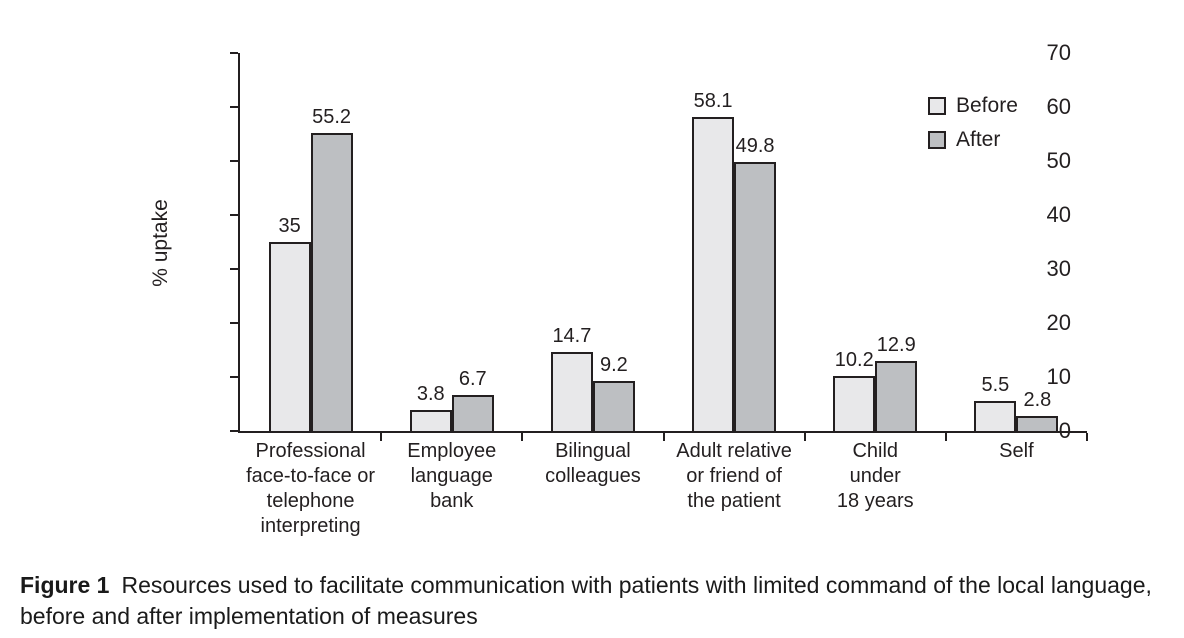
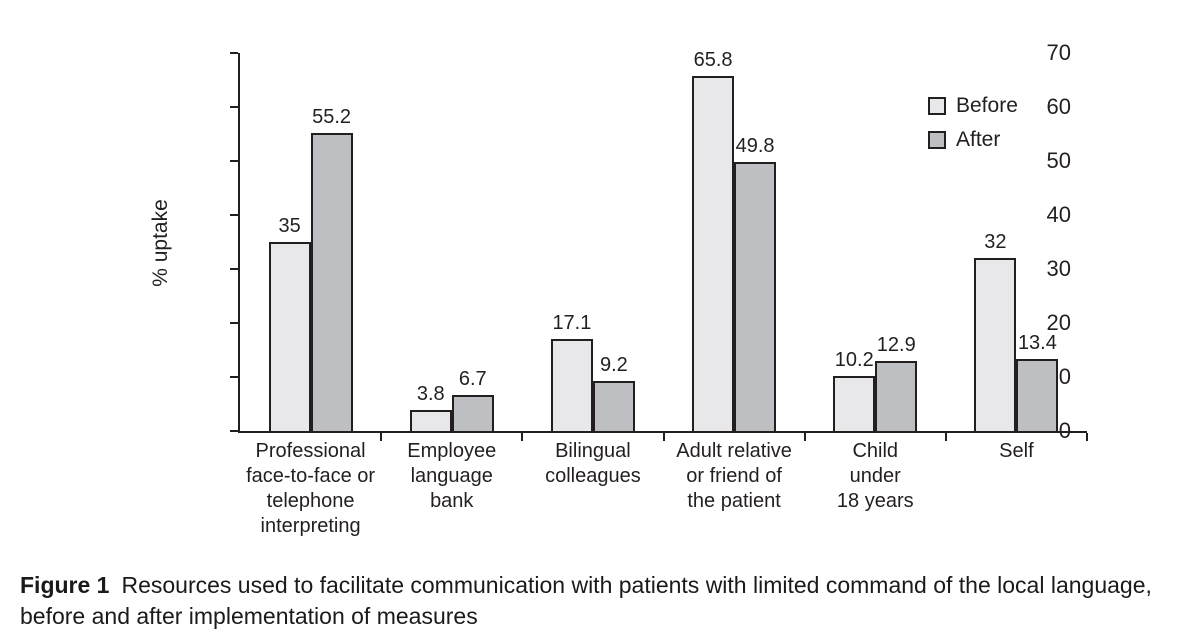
Before/Bilingual colleagues: 14.7 -> 17.1
Before/Adult relative or friend of the patient: 58.1 -> 65.8
Before/Self: 5.5 -> 32
After/Self: 2.8 -> 13.4
